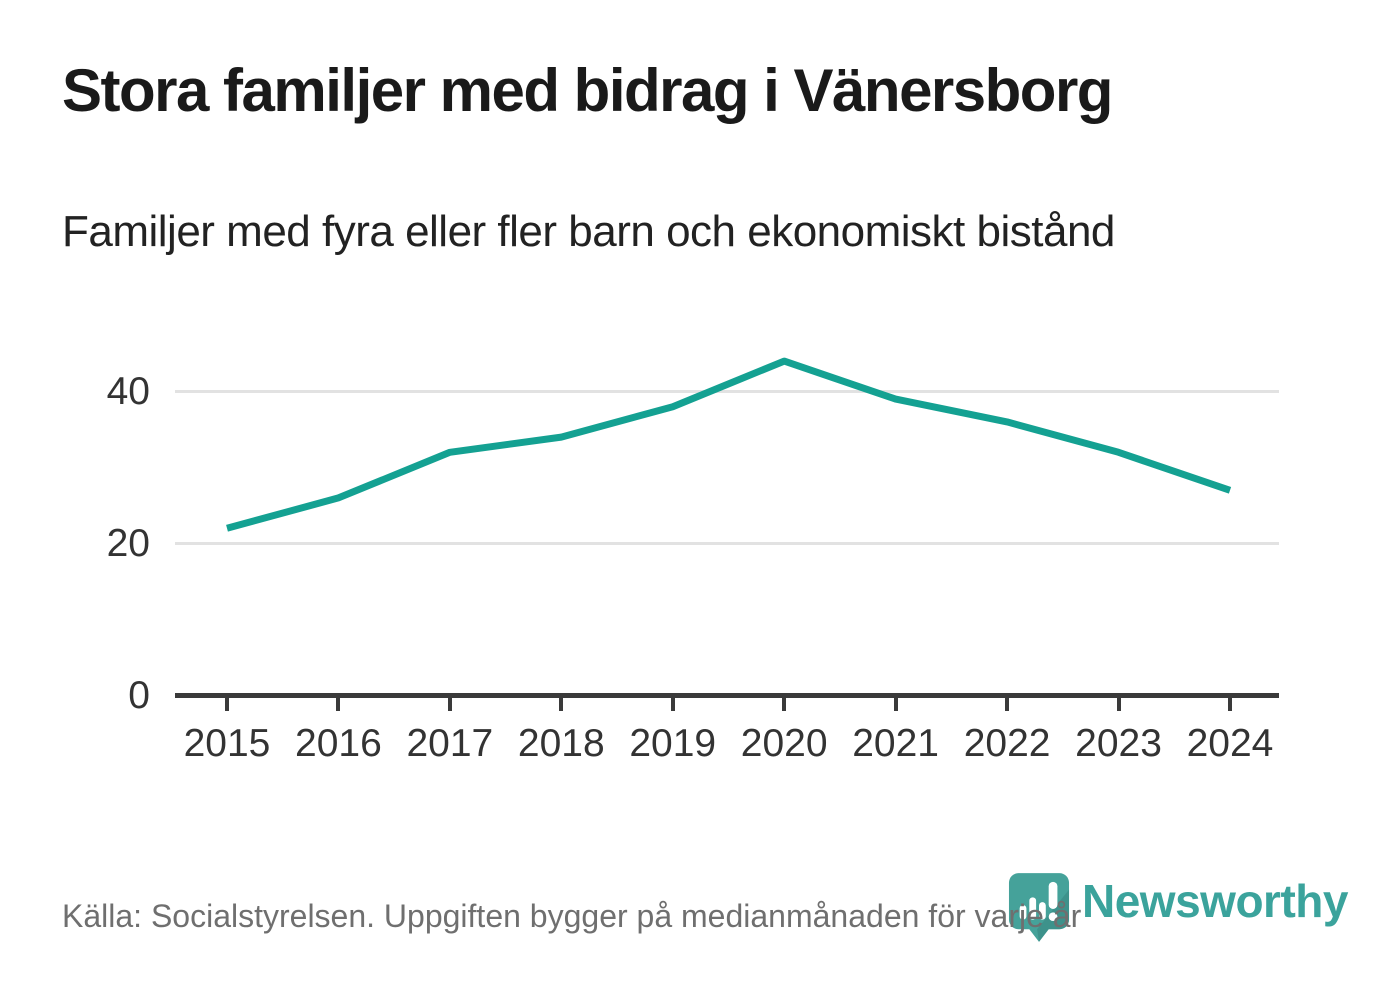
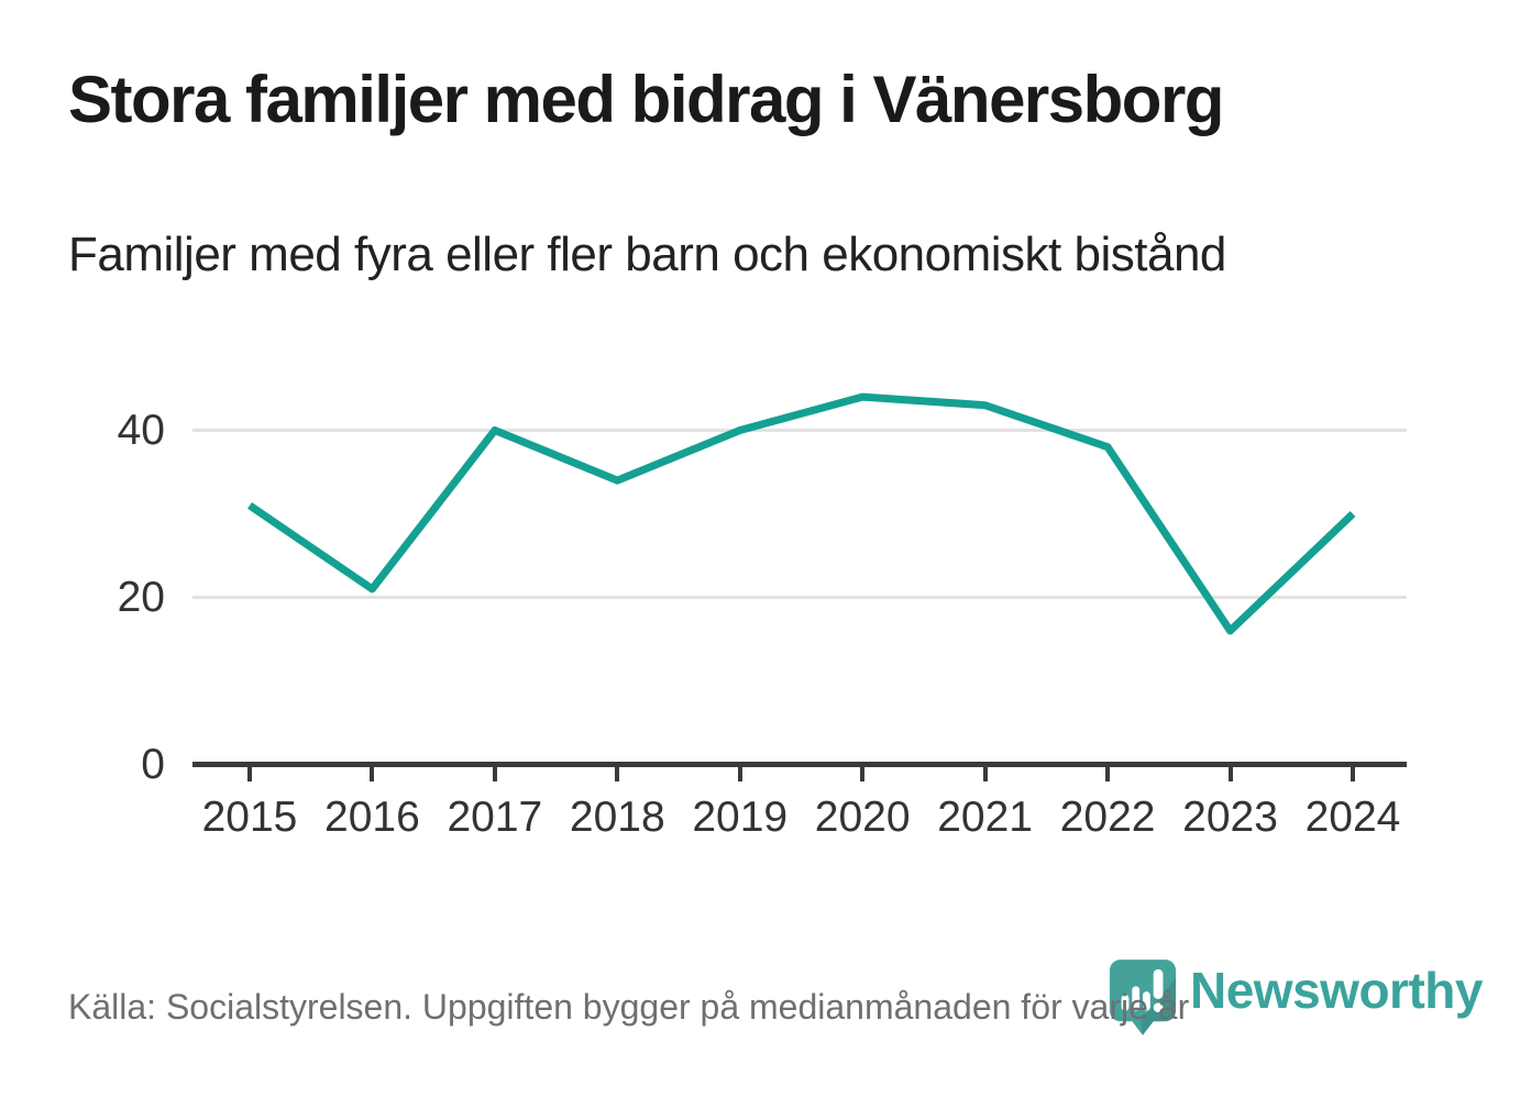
2015: 22 -> 31
2016: 26 -> 21
2017: 32 -> 40
2019: 38 -> 40
2021: 39 -> 43
2022: 36 -> 38
2023: 32 -> 16
2024: 27 -> 30
